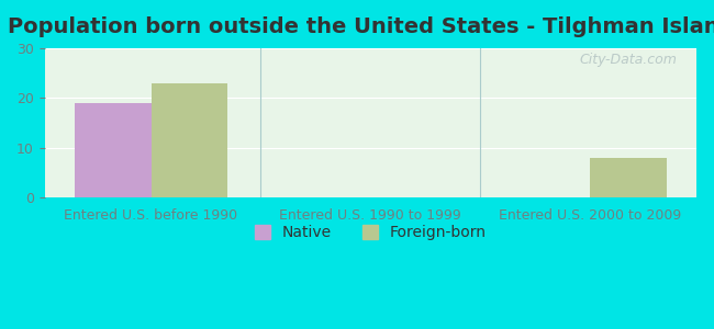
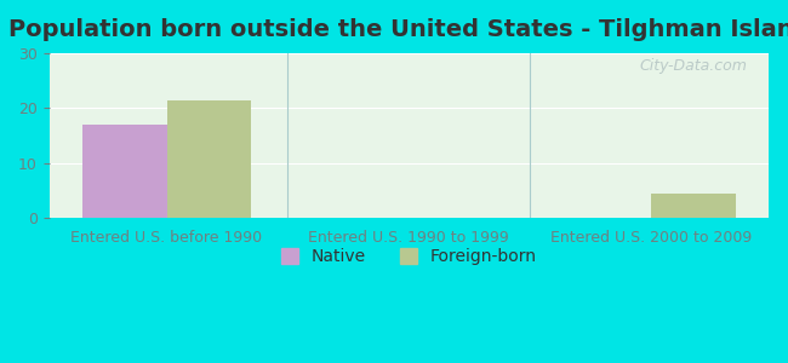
Native/Entered U.S. before 1990: 19 -> 17
Foreign-born/Entered U.S. before 1990: 23.0 -> 21.5
Foreign-born/Entered U.S. 2000 to 2009: 8.0 -> 4.5
